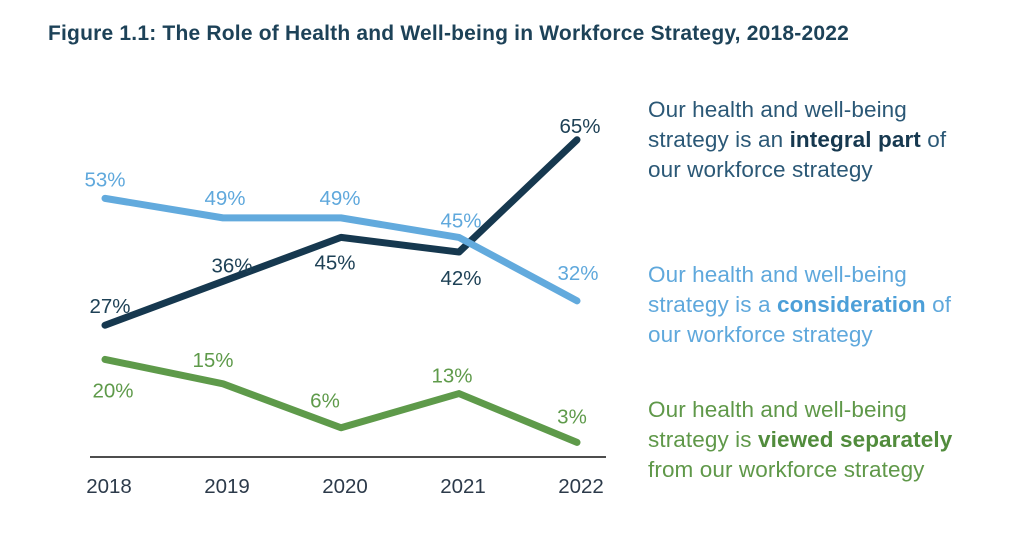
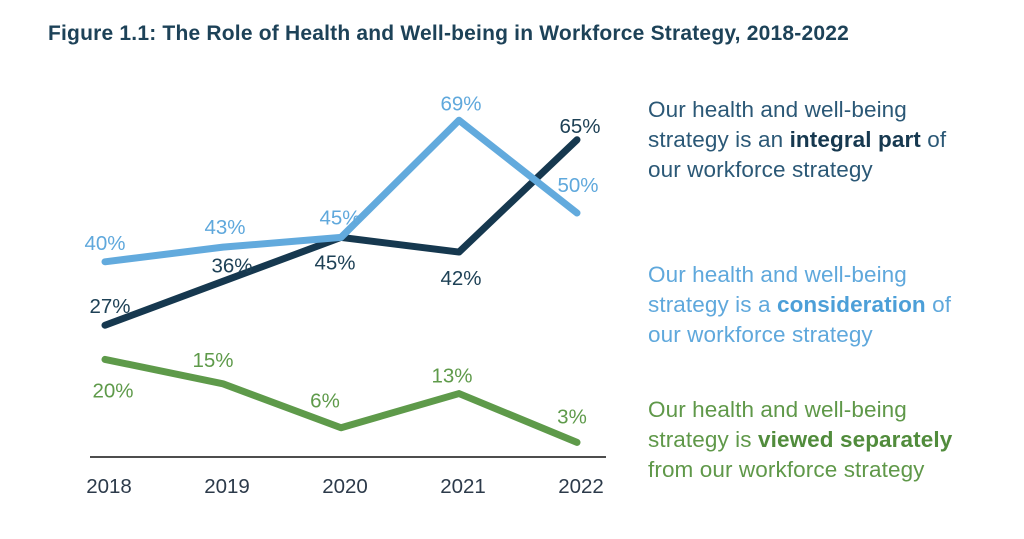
consideration/2018: 53% -> 40%
consideration/2019: 49% -> 43%
consideration/2020: 49% -> 45%
consideration/2021: 45% -> 69%
consideration/2022: 32% -> 50%
